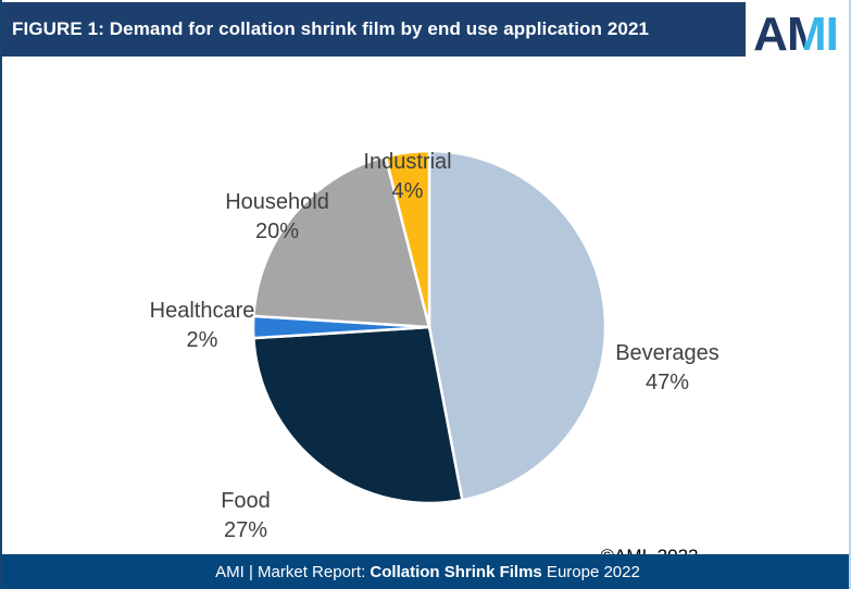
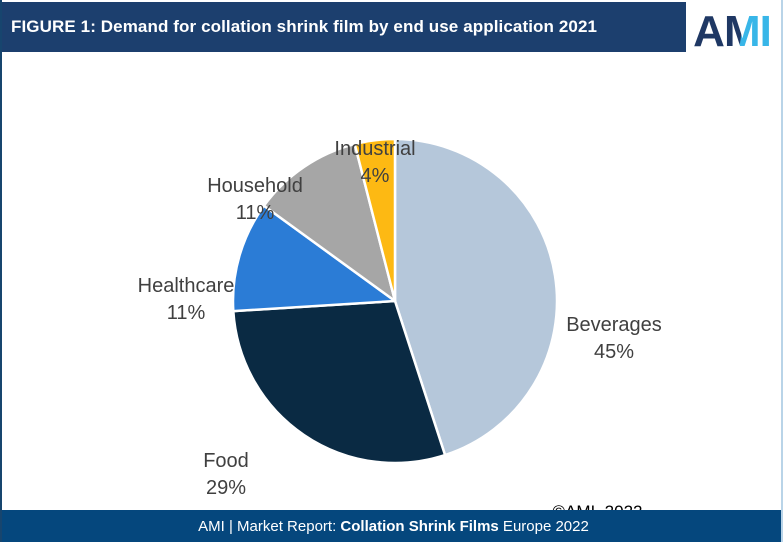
Beverages: 47% -> 45%
Food: 27% -> 29%
Healthcare: 2% -> 11%
Household: 20% -> 11%
